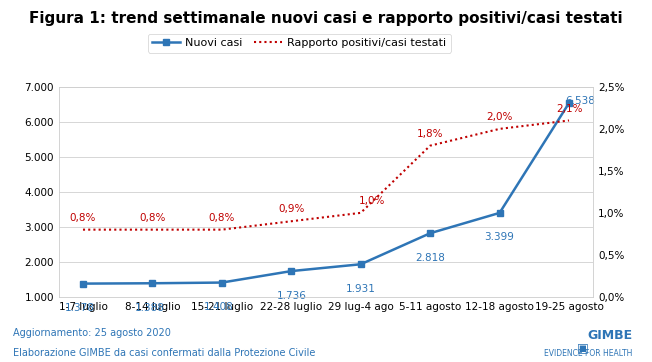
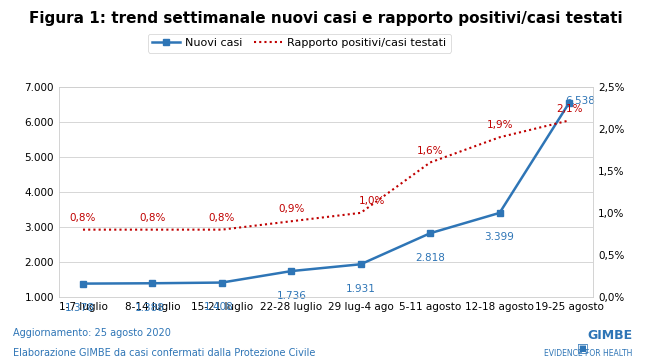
Rapporto positivi/casi testati/5-11 agosto: 1,8% -> 1,6%
Rapporto positivi/casi testati/12-18 agosto: 2,0% -> 1,9%
